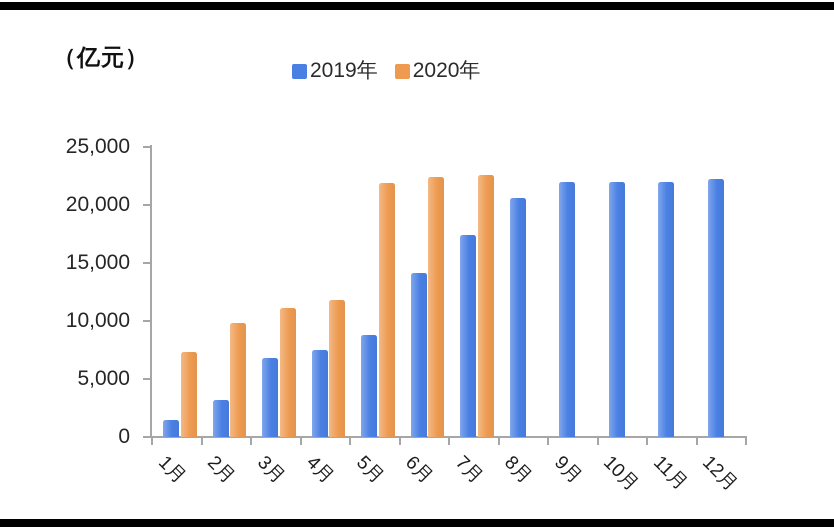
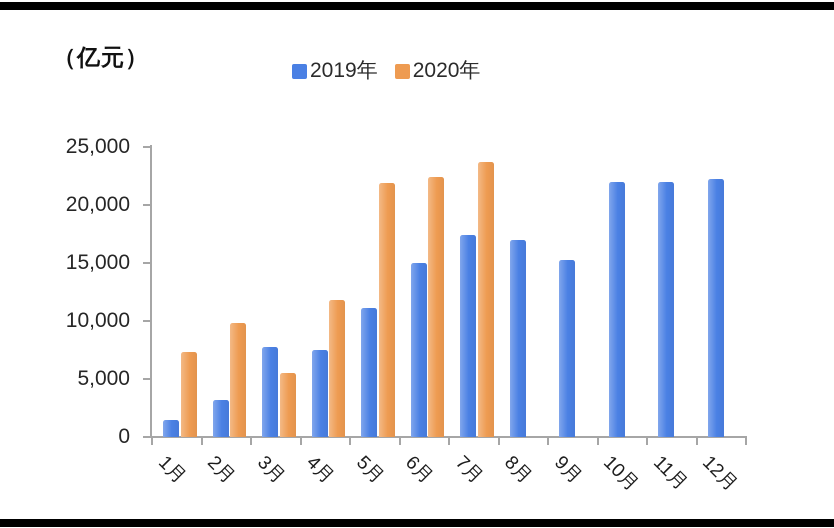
2019年/3月: 6800 -> 7800
2020年/3月: 11100 -> 5500
2019年/5月: 8800 -> 11100
2019年/6月: 14100 -> 15000
2020年/7月: 22600 -> 23700
2019年/8月: 20600 -> 17000
2019年/9月: 22000 -> 15300
